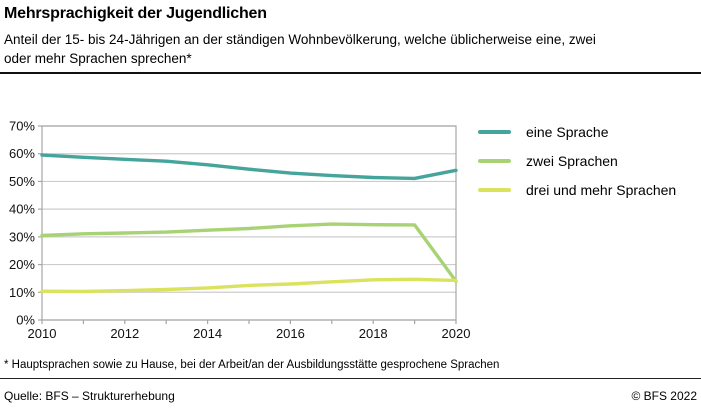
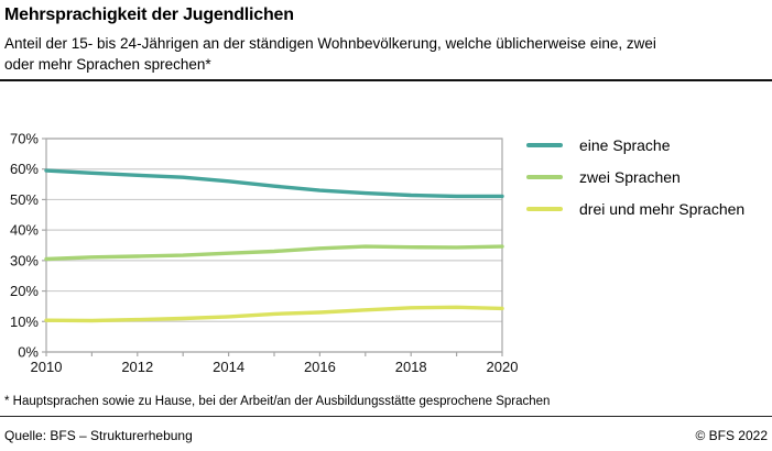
eine Sprache/2020: 54% -> 51%
zwei Sprachen/2020: 14% -> 35%
